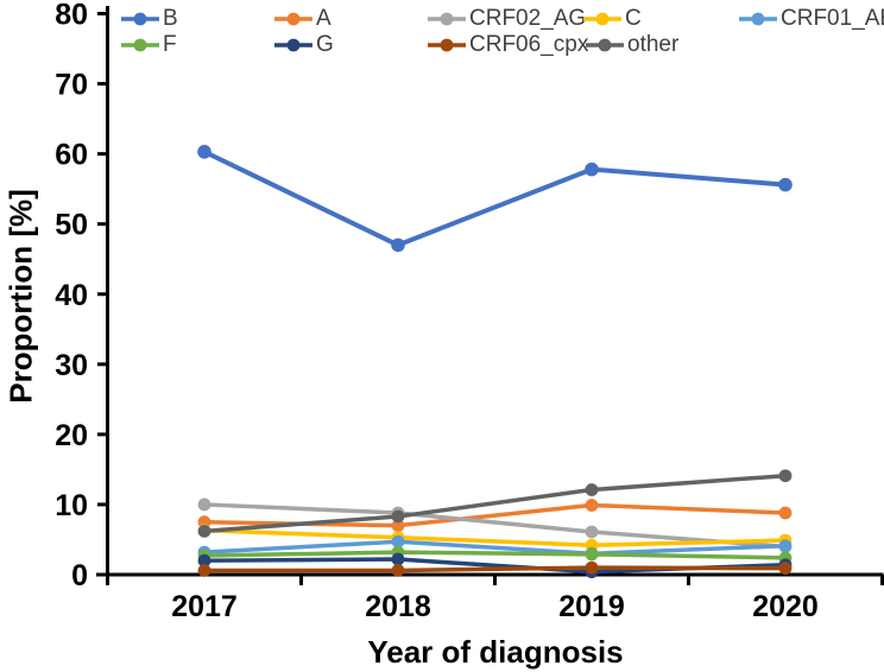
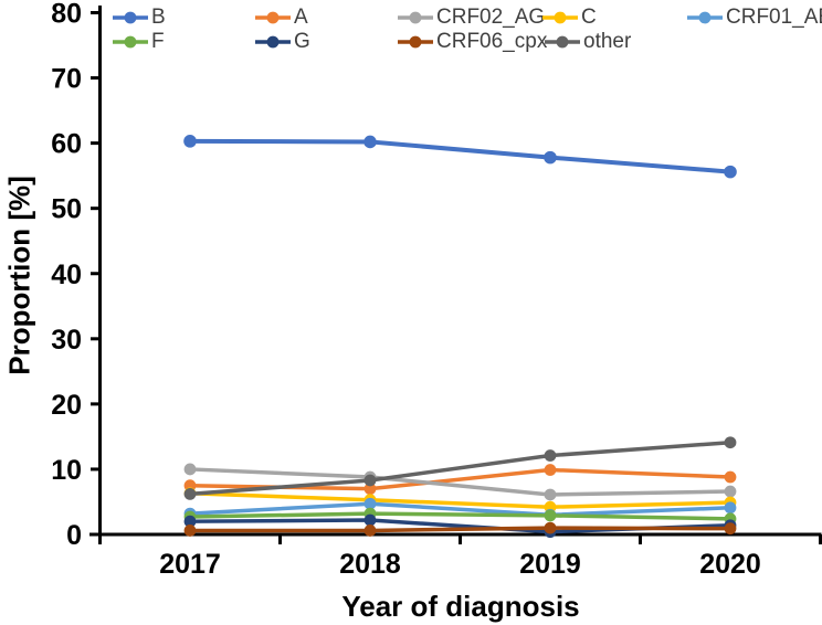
B/2018: 47 -> 60
CRF02_AG/2020: 4 -> 7
